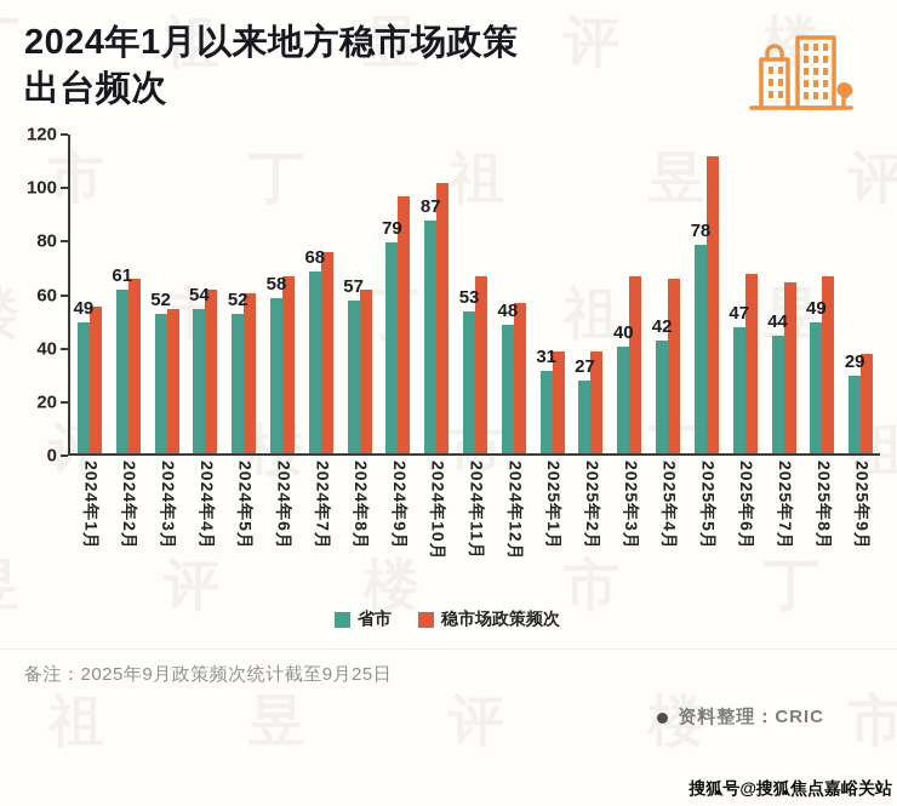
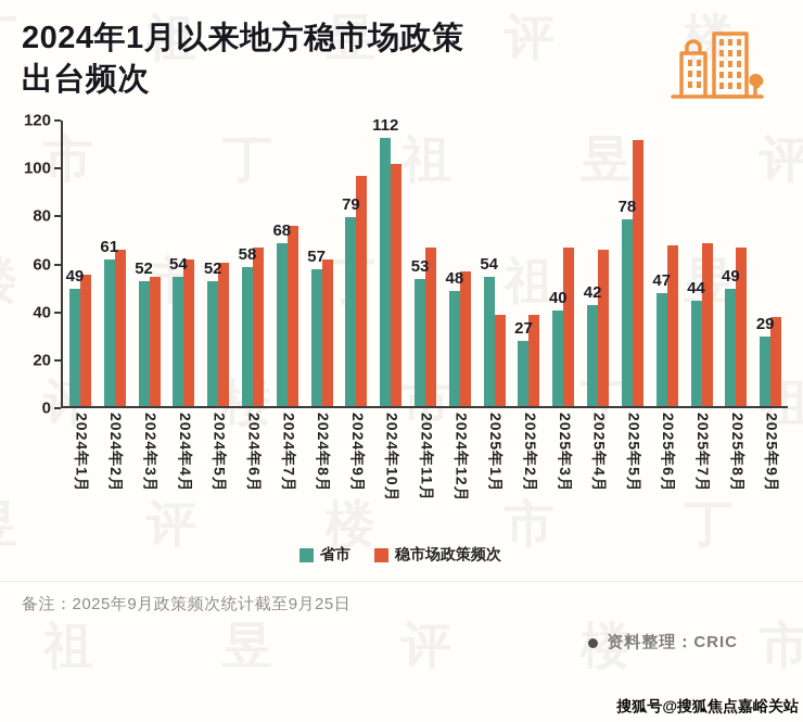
省市/2024年10月: 87 -> 112
省市/2025年1月: 31 -> 54
稳市场政策频次/2025年7月: 64 -> 68
